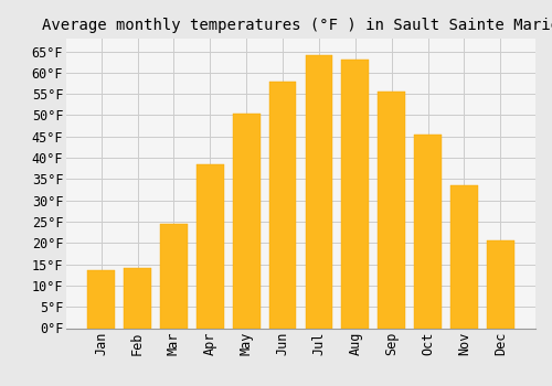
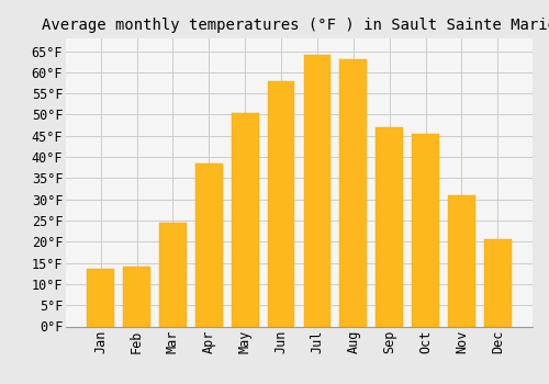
Sep: 55.5°F -> 47.0°F
Nov: 33.5°F -> 31.0°F
